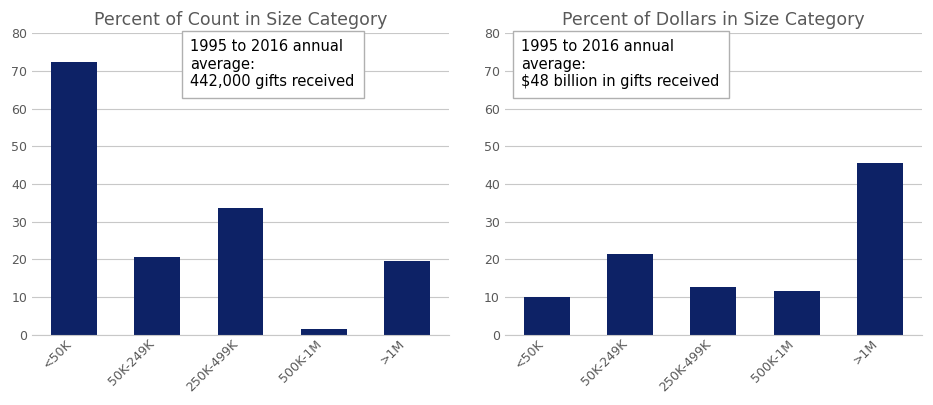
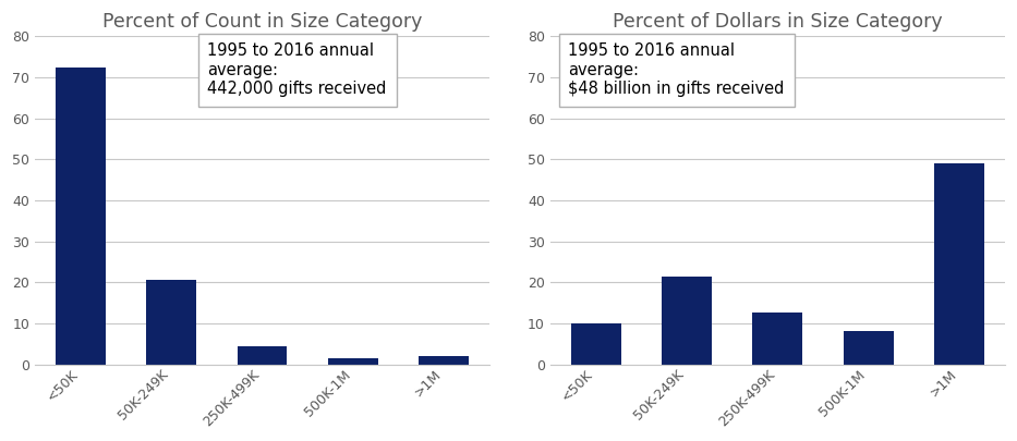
Percent of Count in Size Category/250K-499K: 33.5 -> 4.5
Percent of Count in Size Category/>1M: 19.5 -> 2.0
Percent of Dollars in Size Category/500K-1M: 11.5 -> 8.0
Percent of Dollars in Size Category/>1M: 45.5 -> 49.0
